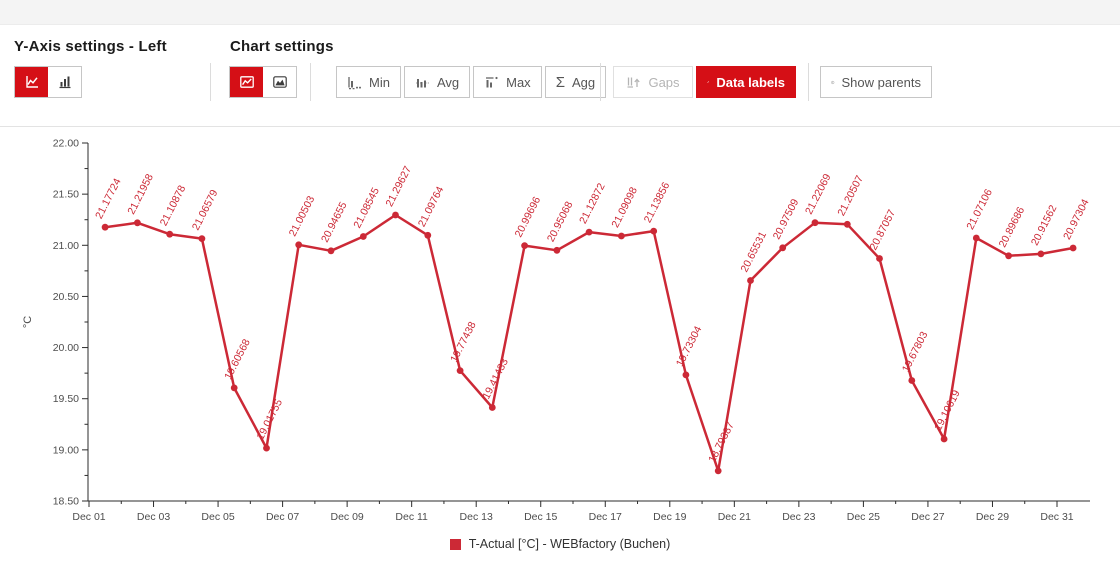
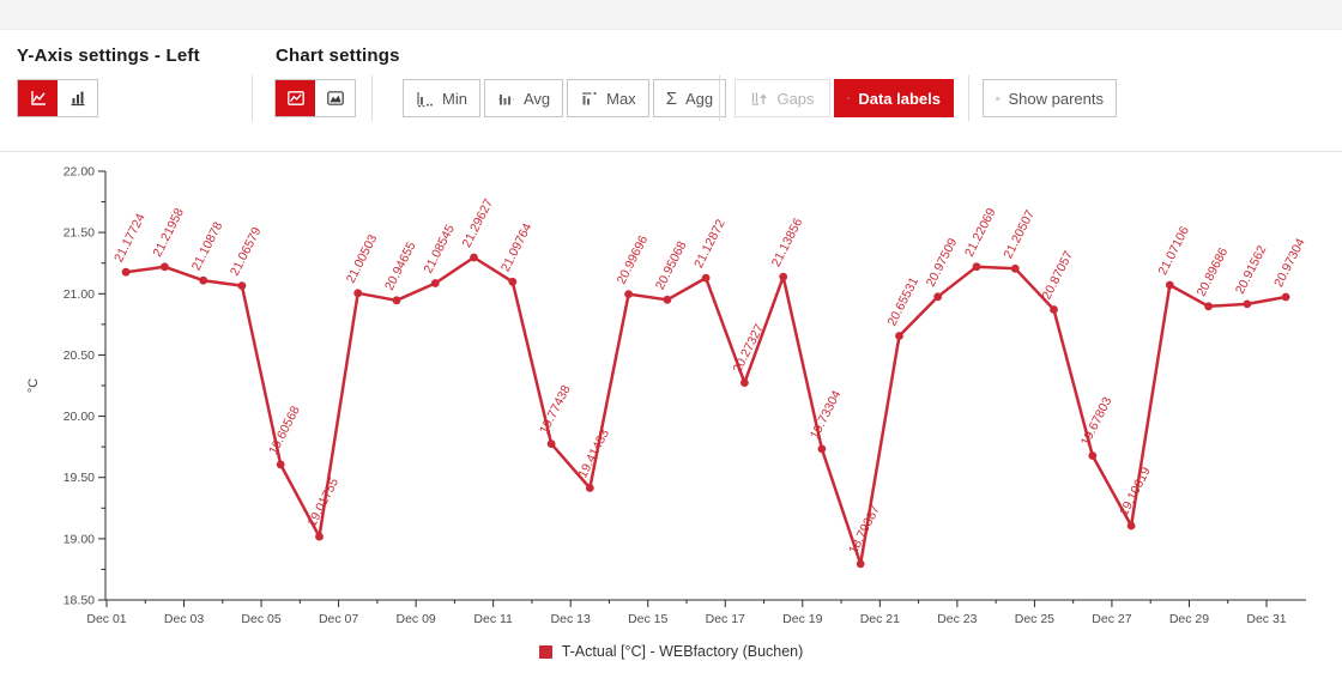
Dec 17: 21.09098 -> 20.27327
